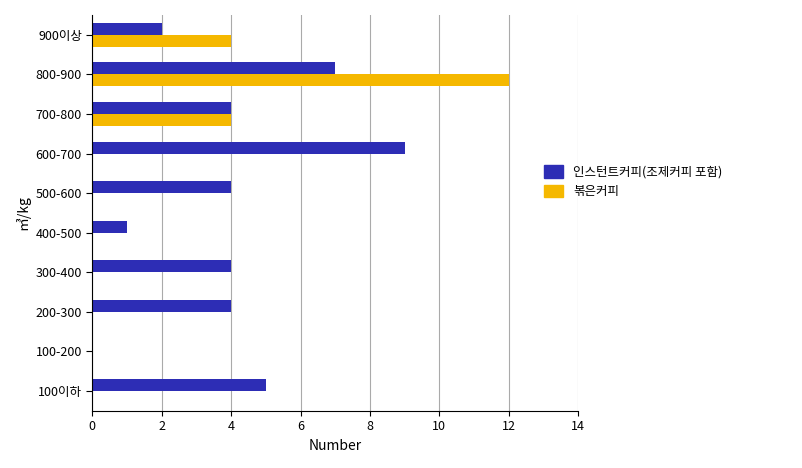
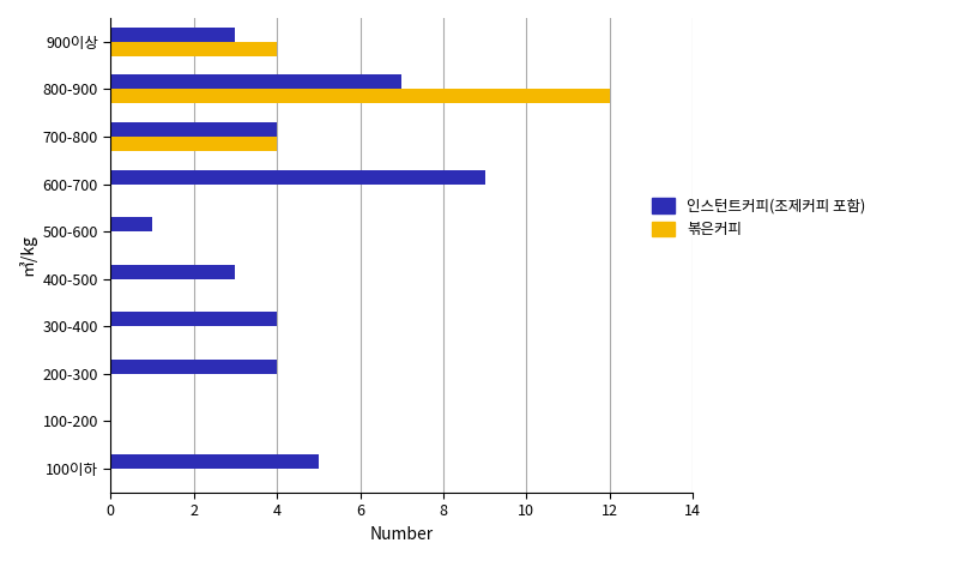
인스턴트커피(조제커피 포함)/900이상: 2 -> 3
인스턴트커피(조제커피 포함)/500-600: 4 -> 1
인스턴트커피(조제커피 포함)/400-500: 1 -> 3
